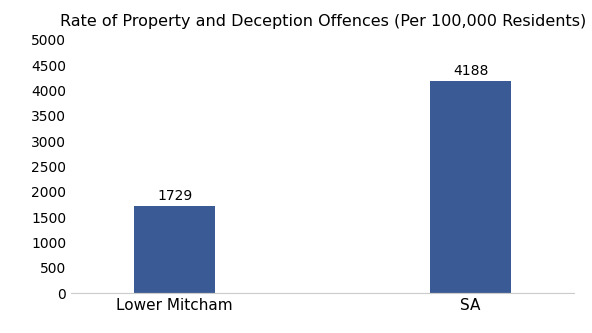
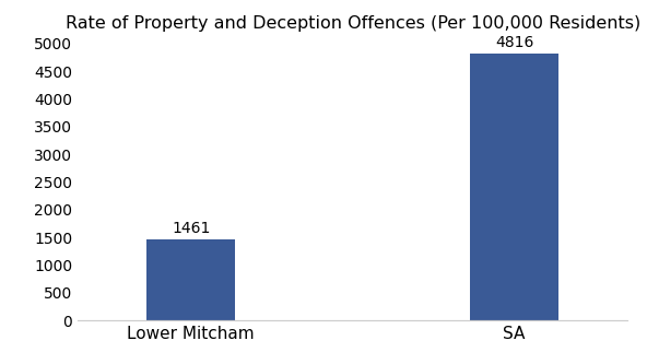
Lower Mitcham: 1729 -> 1461
SA: 4188 -> 4816
